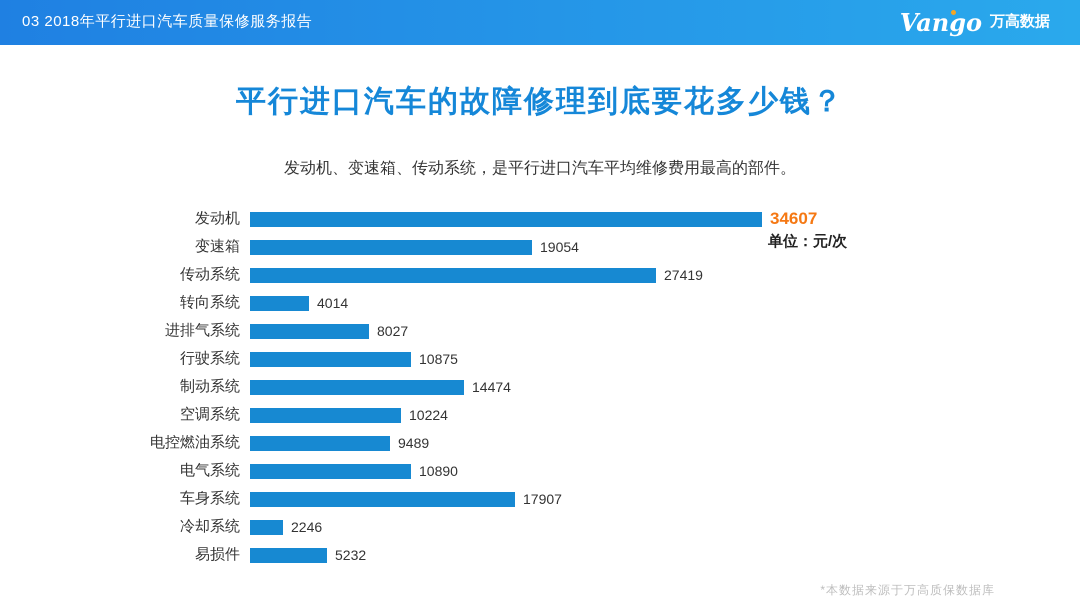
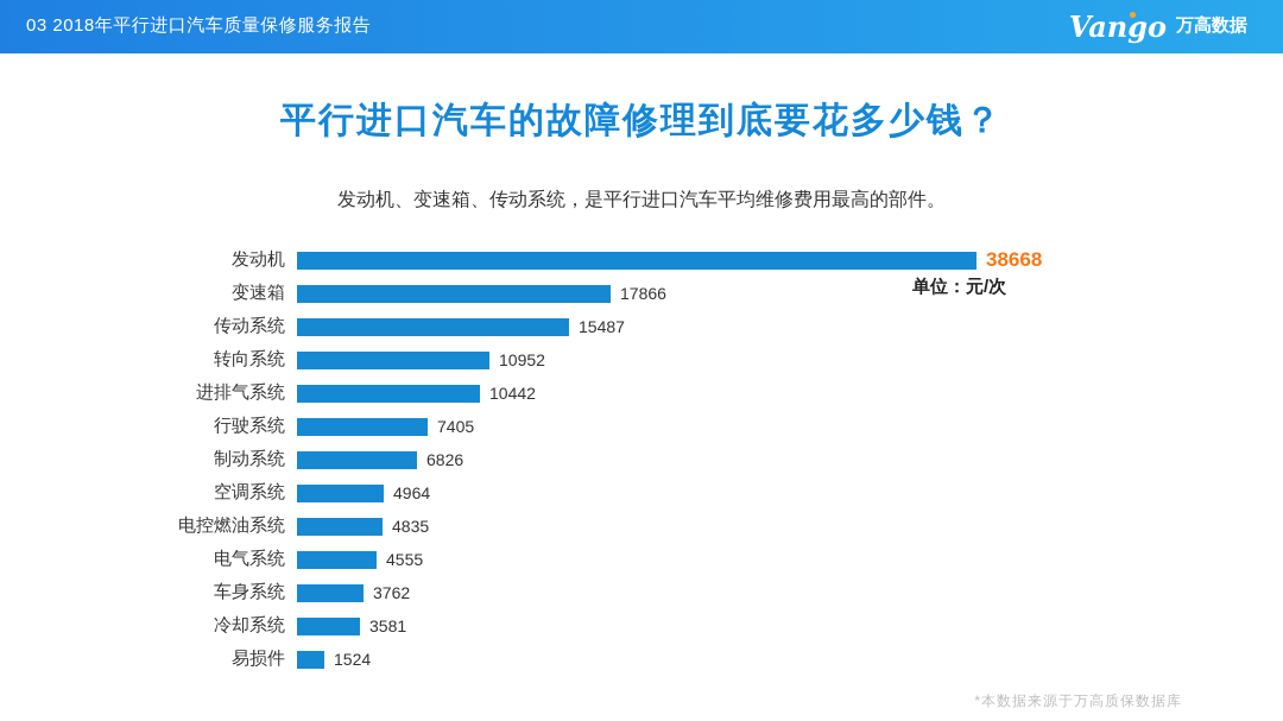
发动机: 34607 -> 38668
变速箱: 19054 -> 17866
传动系统: 27419 -> 15487
转向系统: 4014 -> 10952
进排气系统: 8027 -> 10442
行驶系统: 10875 -> 7405
制动系统: 14474 -> 6826
空调系统: 10224 -> 4964
电控燃油系统: 9489 -> 4835
电气系统: 10890 -> 4555
车身系统: 17907 -> 3762
冷却系统: 2246 -> 3581
易损件: 5232 -> 1524
